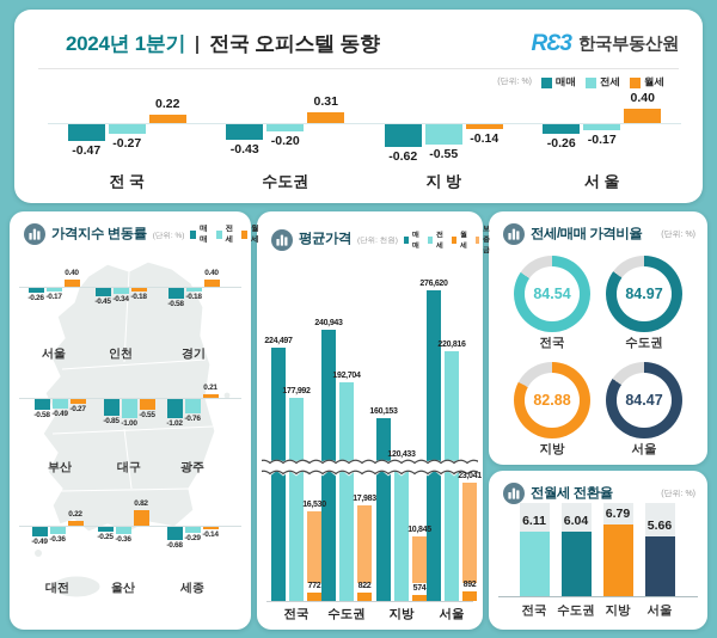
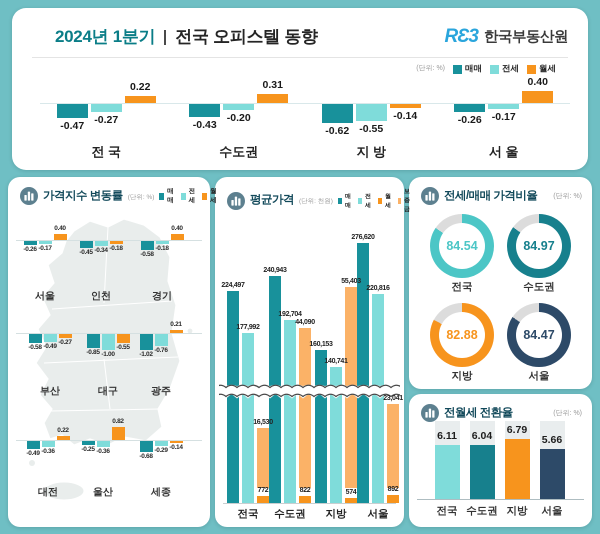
평균가격/보증금/수도권: 17,983 -> 44,090
평균가격/전세/지방: 120,433 -> 140,741
평균가격/보증금/지방: 10,845 -> 55,403
